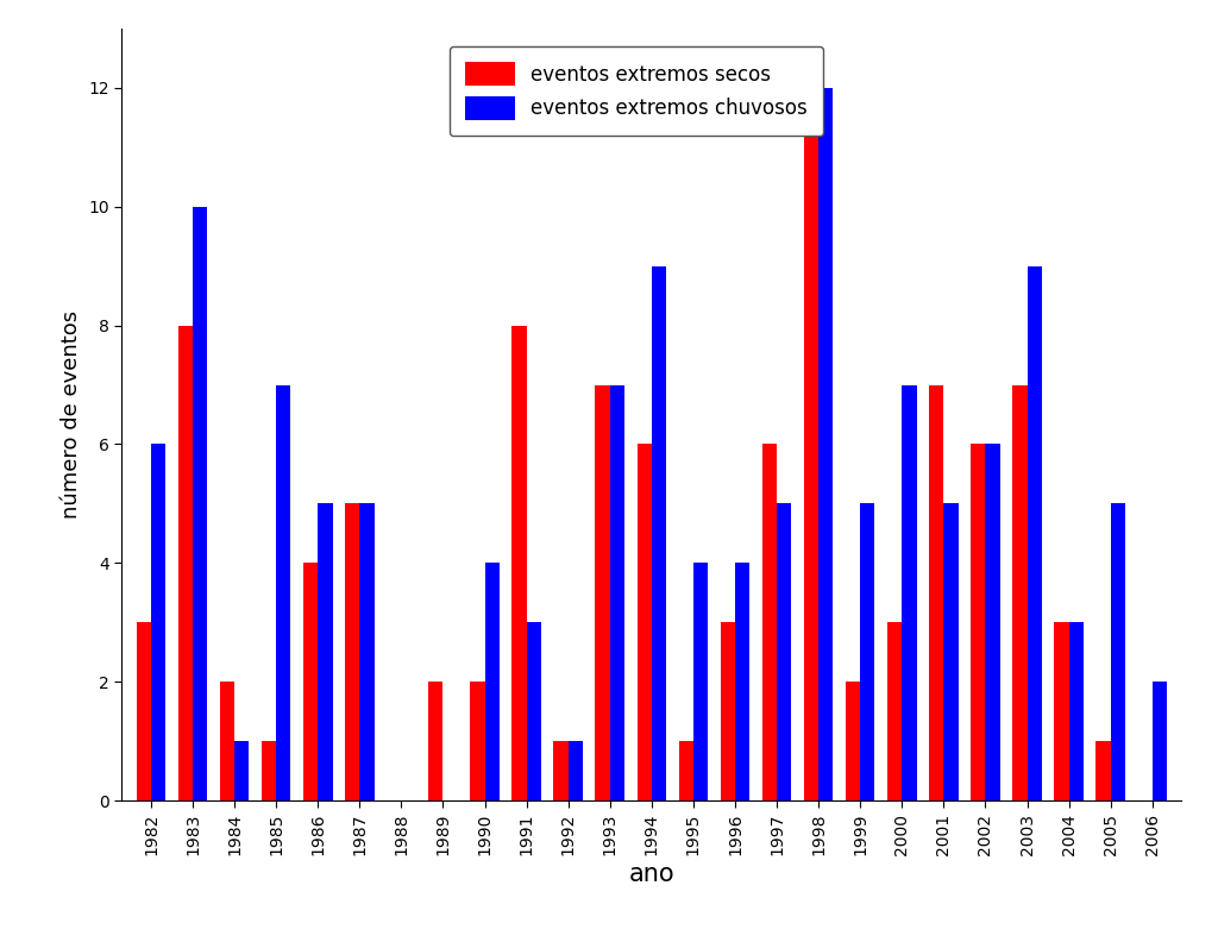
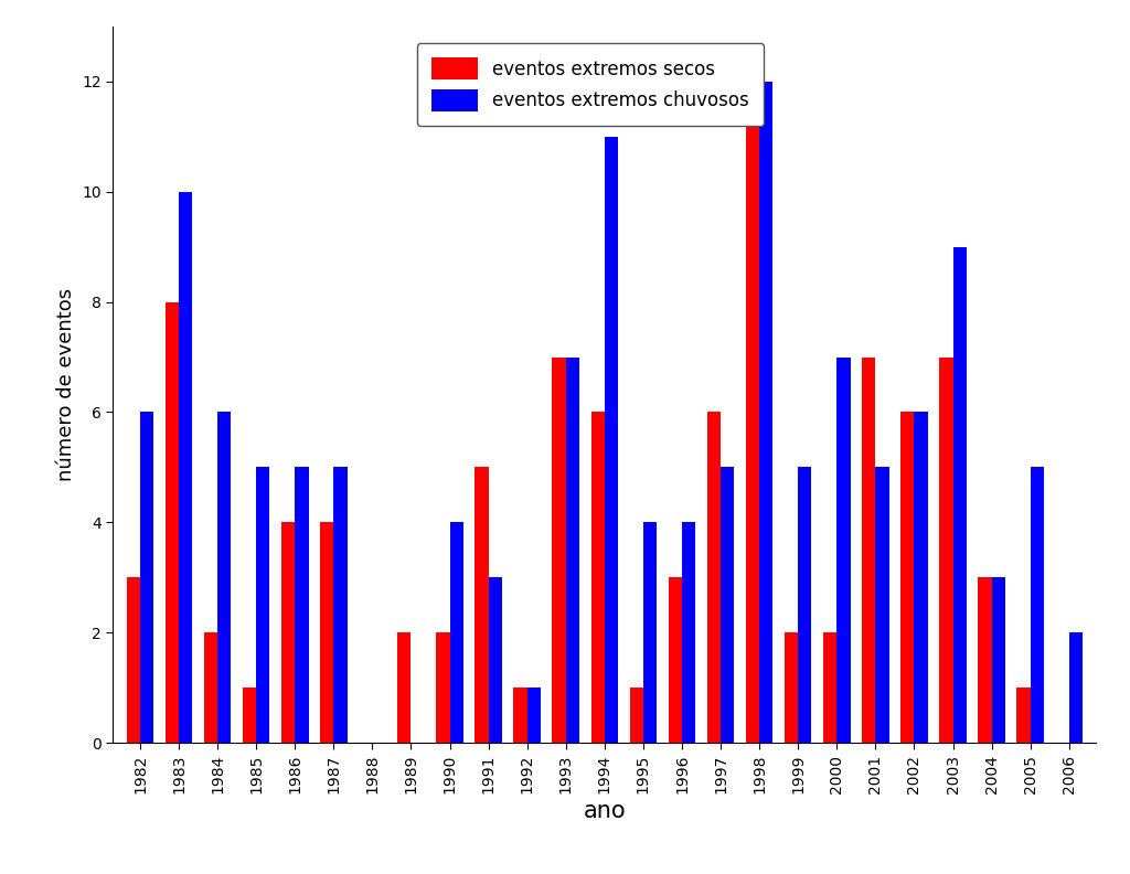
eventos extremos chuvosos/1984: 1 -> 6
eventos extremos chuvosos/1985: 7 -> 5
eventos extremos secos/1987: 5 -> 4
eventos extremos secos/1991: 8 -> 5
eventos extremos chuvosos/1994: 9 -> 11
eventos extremos secos/2000: 3 -> 2
